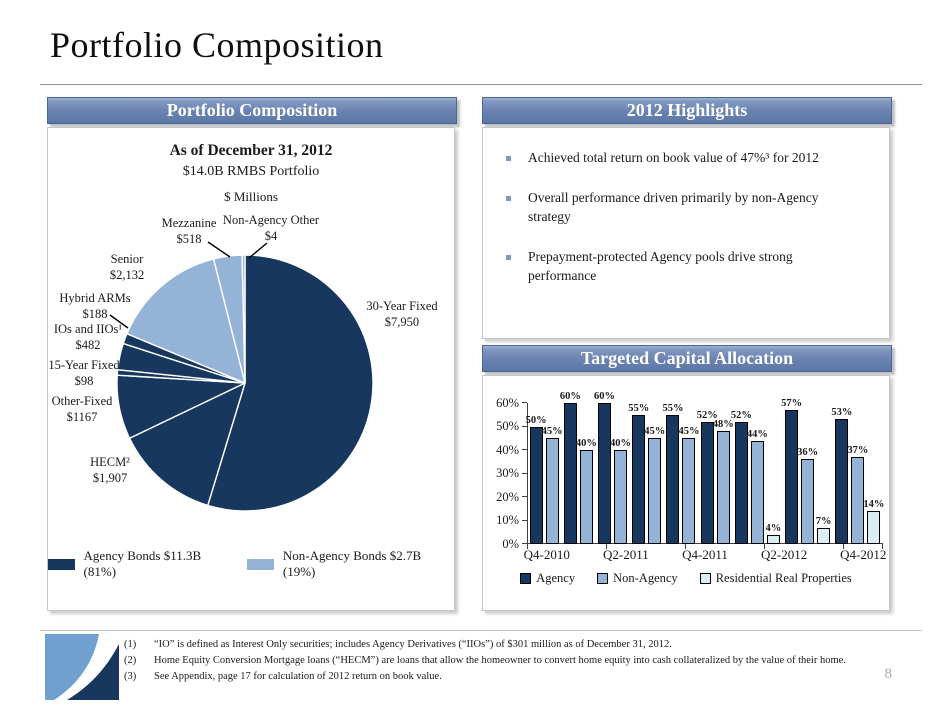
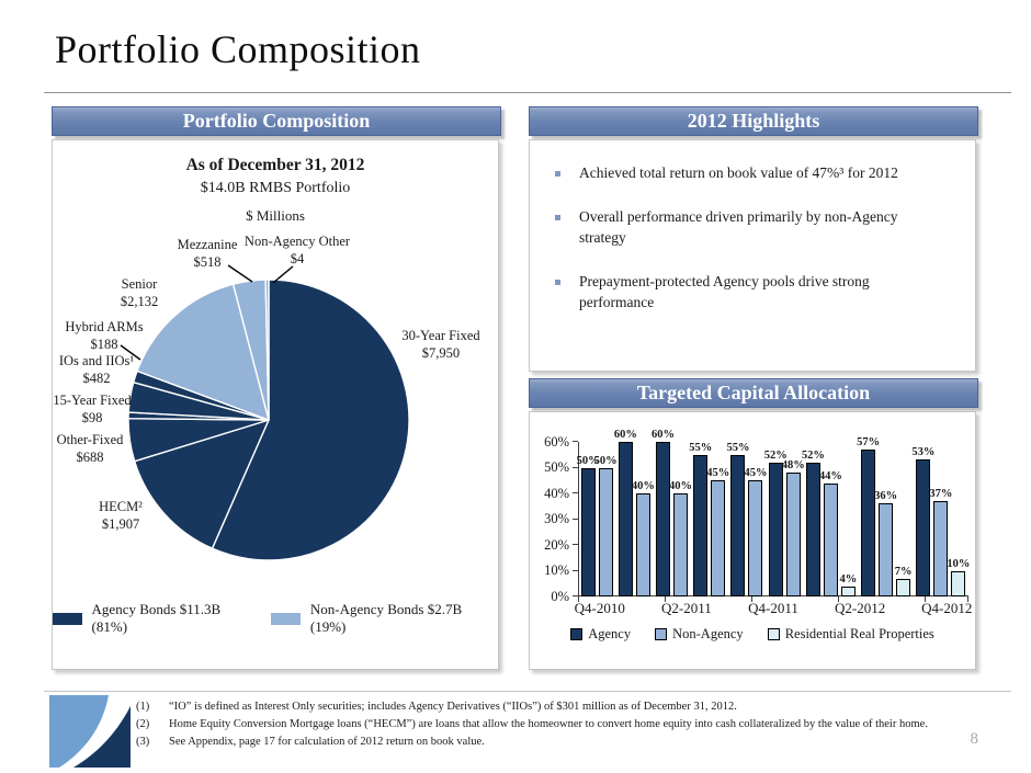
As of December 31, 2012/Other-Fixed: $1167 -> $688
Targeted Capital Allocation/Non-Agency/Q4-2010: 45% -> 50%
Targeted Capital Allocation/Residential Real Properties/Q4-2012: 14% -> 10%
